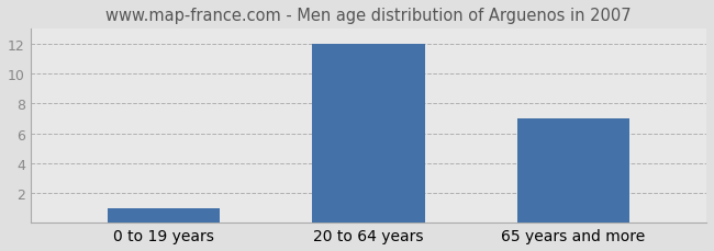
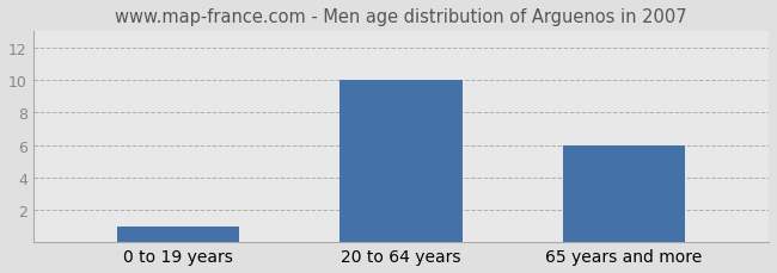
20 to 64 years: 12 -> 10
65 years and more: 7 -> 6
